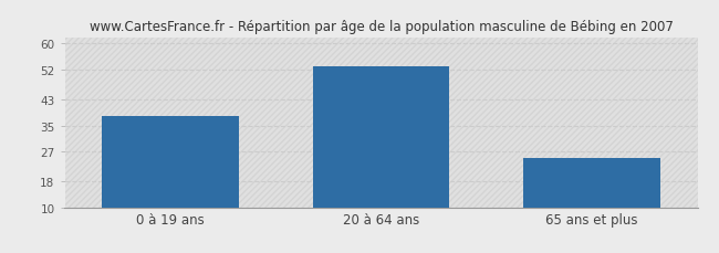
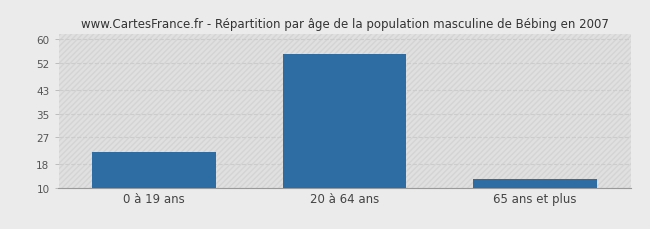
0 à 19 ans: 38 -> 22
20 à 64 ans: 53 -> 55
65 ans et plus: 25 -> 13
